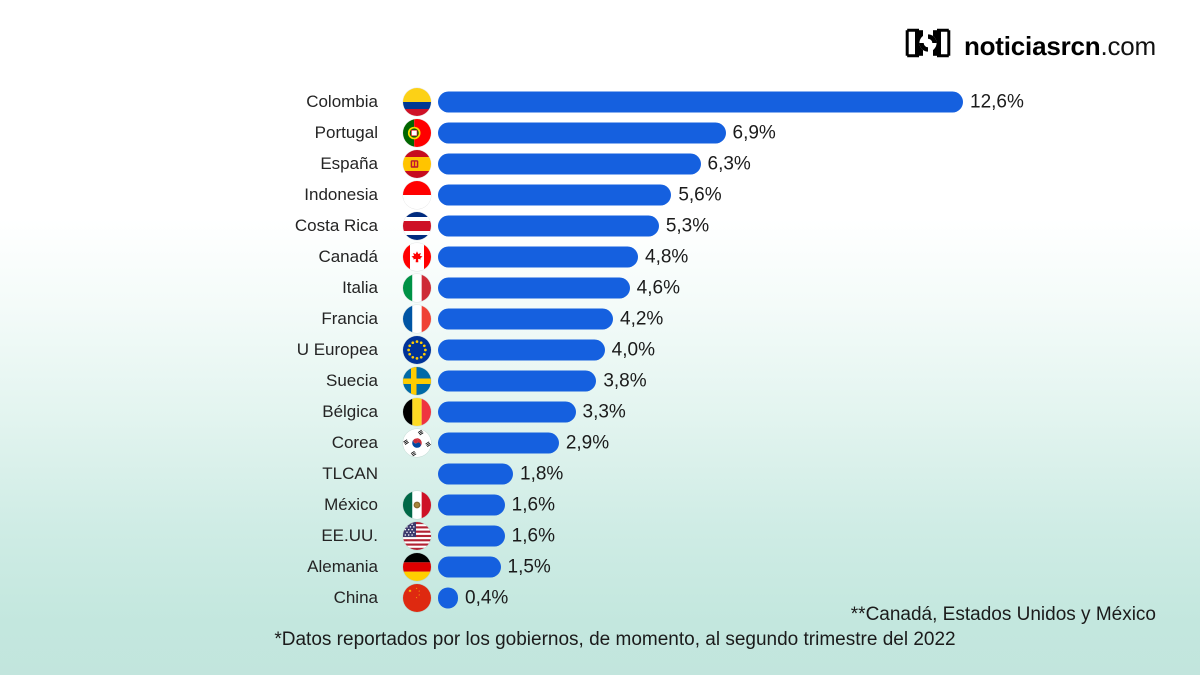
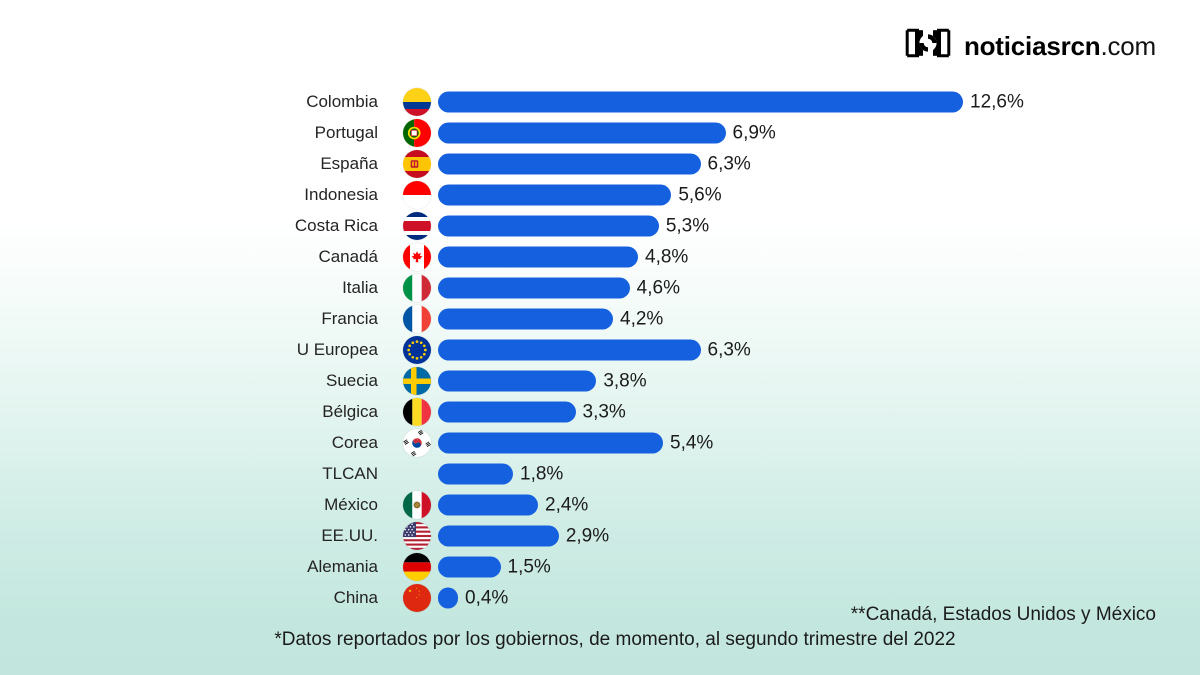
U Europea: 4,0% -> 6,3%
Corea: 2,9% -> 5,4%
México: 1,6% -> 2,4%
EE.UU.: 1,6% -> 2,9%
